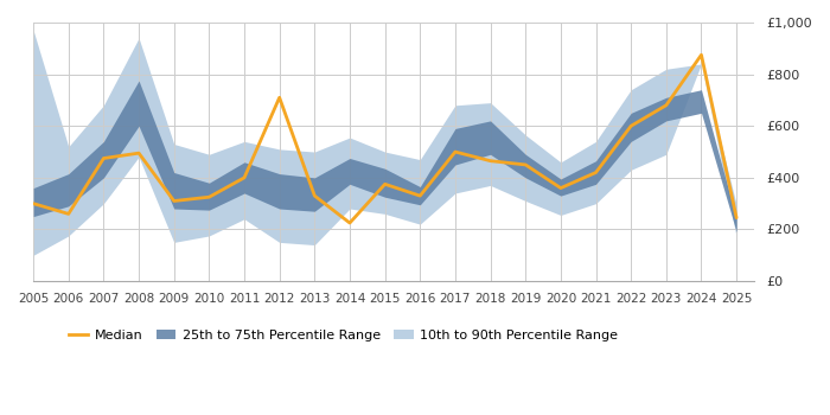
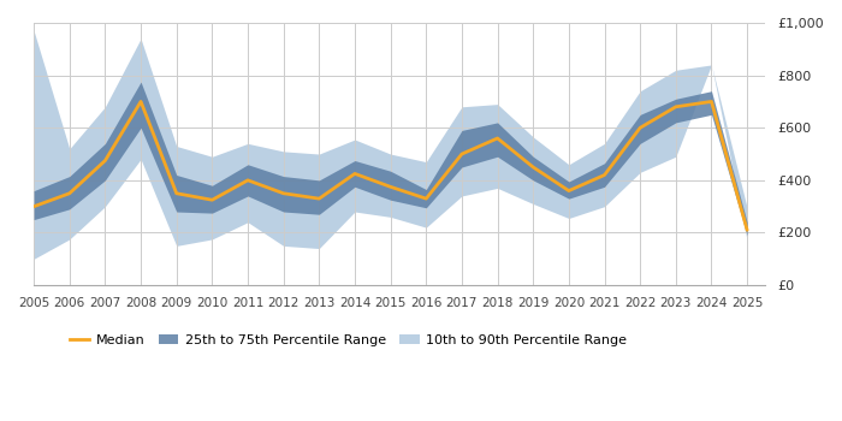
Median/2006: £260 -> £350
Median/2008: £495 -> £700
Median/2009: £310 -> £350
Median/2012: £710 -> £350
Median/2014: £225 -> £425
Median/2018: £465 -> £560
Median/2024: £875 -> £700
Median/2025: £245 -> £210
